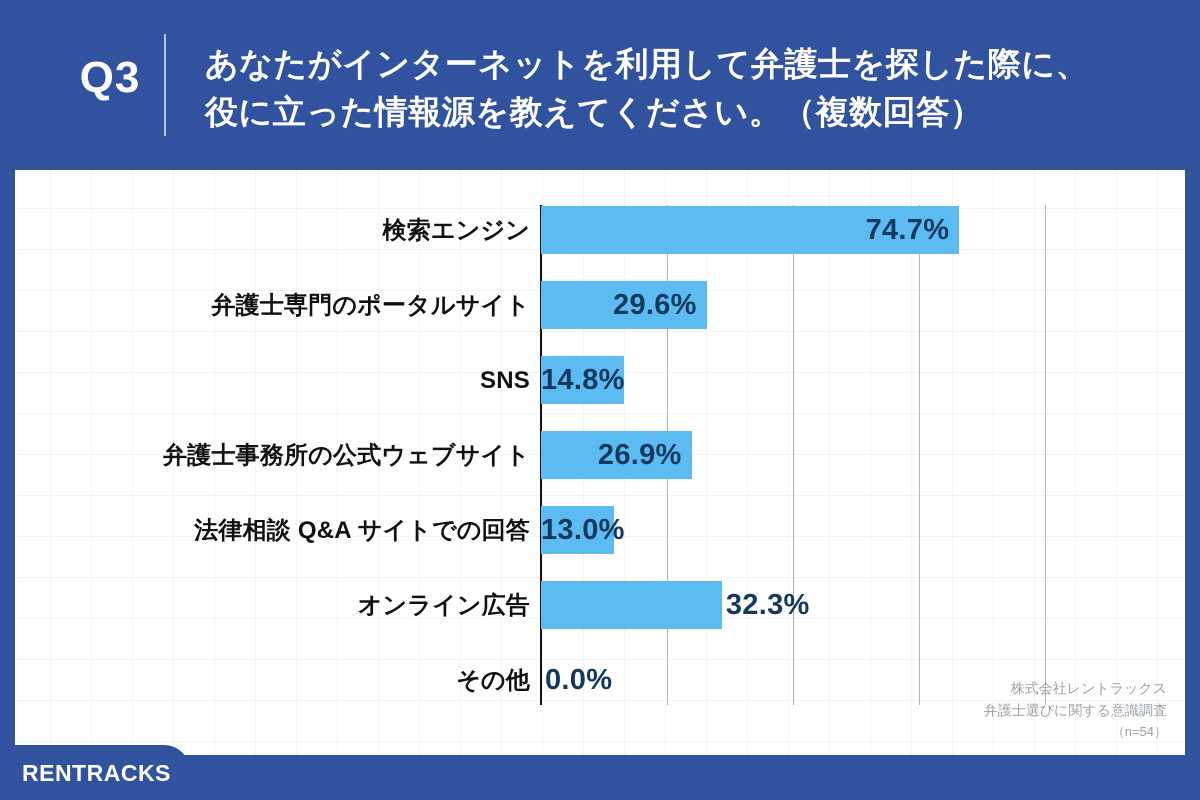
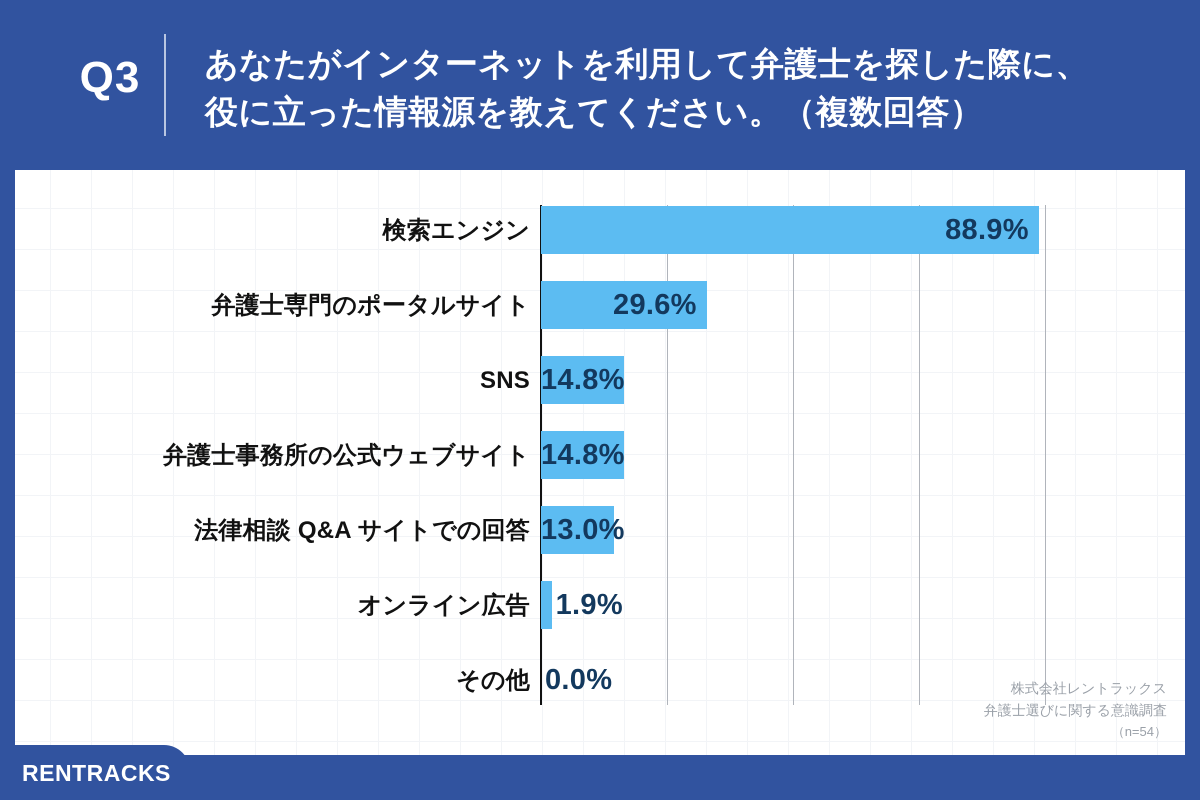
検索エンジン: 74.7% -> 88.9%
弁護士事務所の公式ウェブサイト: 26.9% -> 14.8%
オンライン広告: 32.3% -> 1.9%
